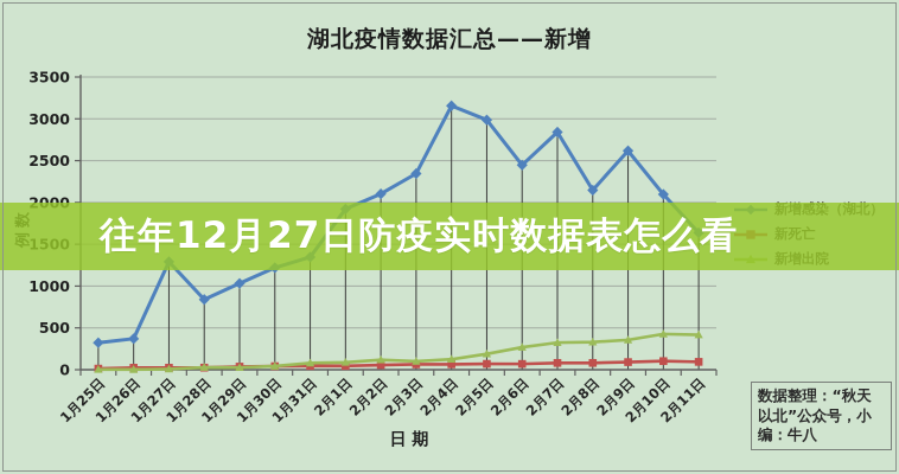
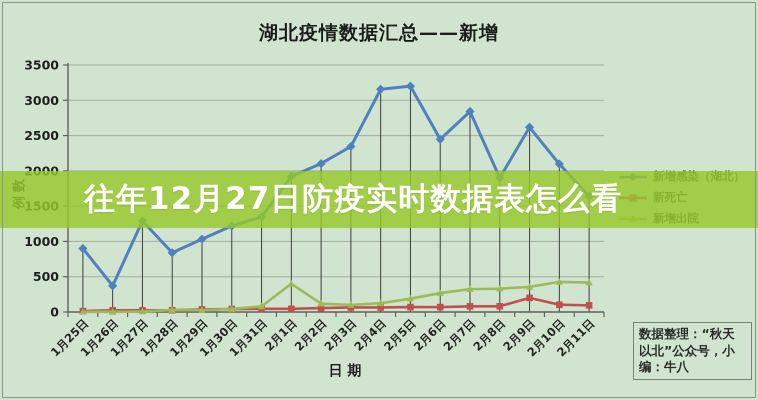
新增感染（湖北）/1月25日: 300 -> 900
新增出院/2月1日: 100 -> 400
新增感染（湖北）/2月5日: 3000 -> 3200
新增感染（湖北）/2月8日: 2100 -> 1900
新死亡/2月9日: 100 -> 200
